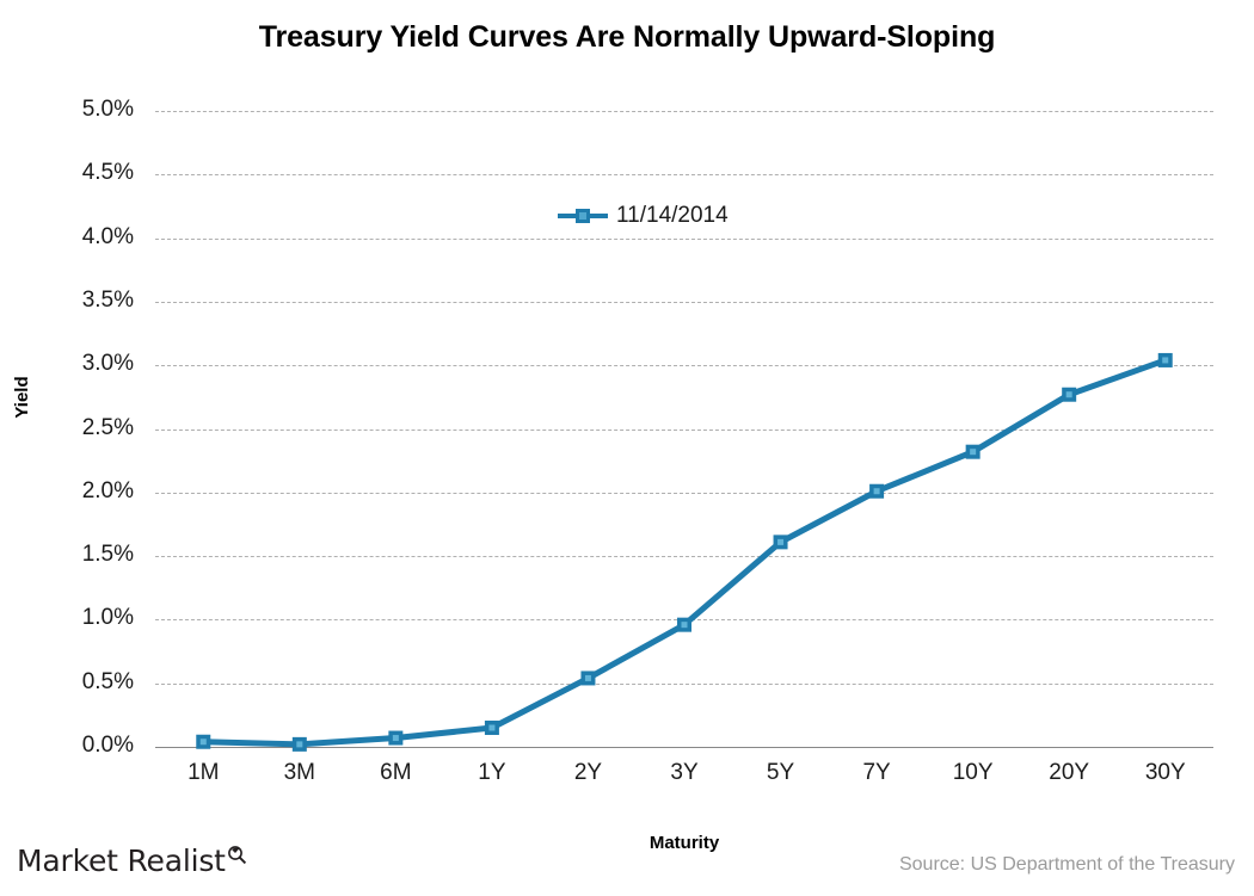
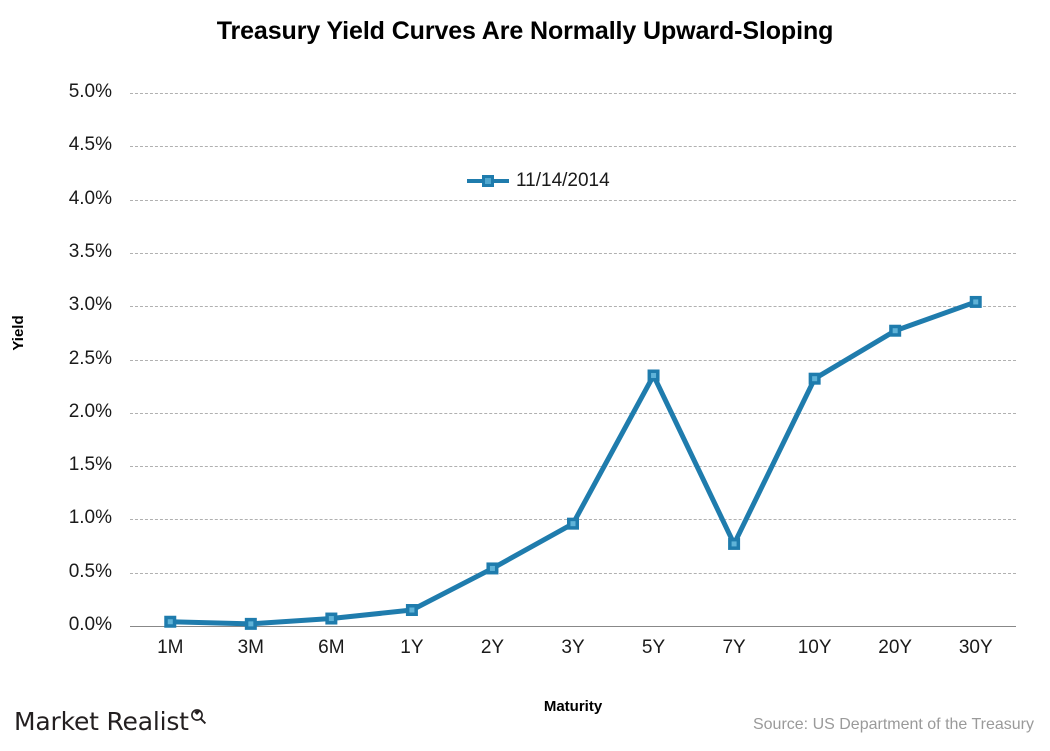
5Y: 1.61% -> 2.35%
7Y: 2.01% -> 0.77%
